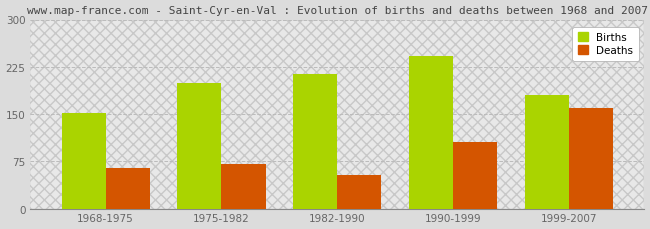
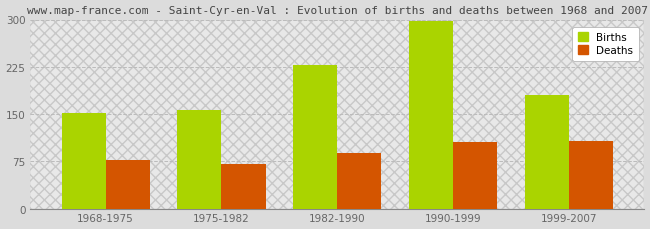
Deaths/1968-1975: 64 -> 77
Births/1975-1982: 200 -> 157
Births/1982-1990: 214 -> 228
Deaths/1982-1990: 54 -> 88
Births/1990-1999: 242 -> 297
Deaths/1999-2007: 160 -> 107
